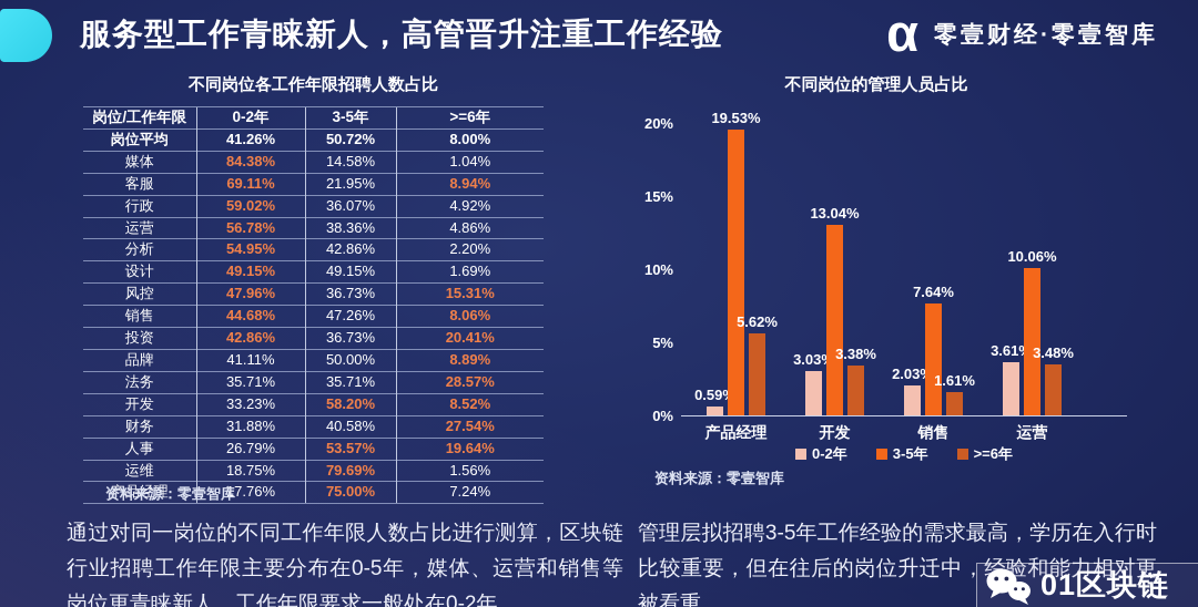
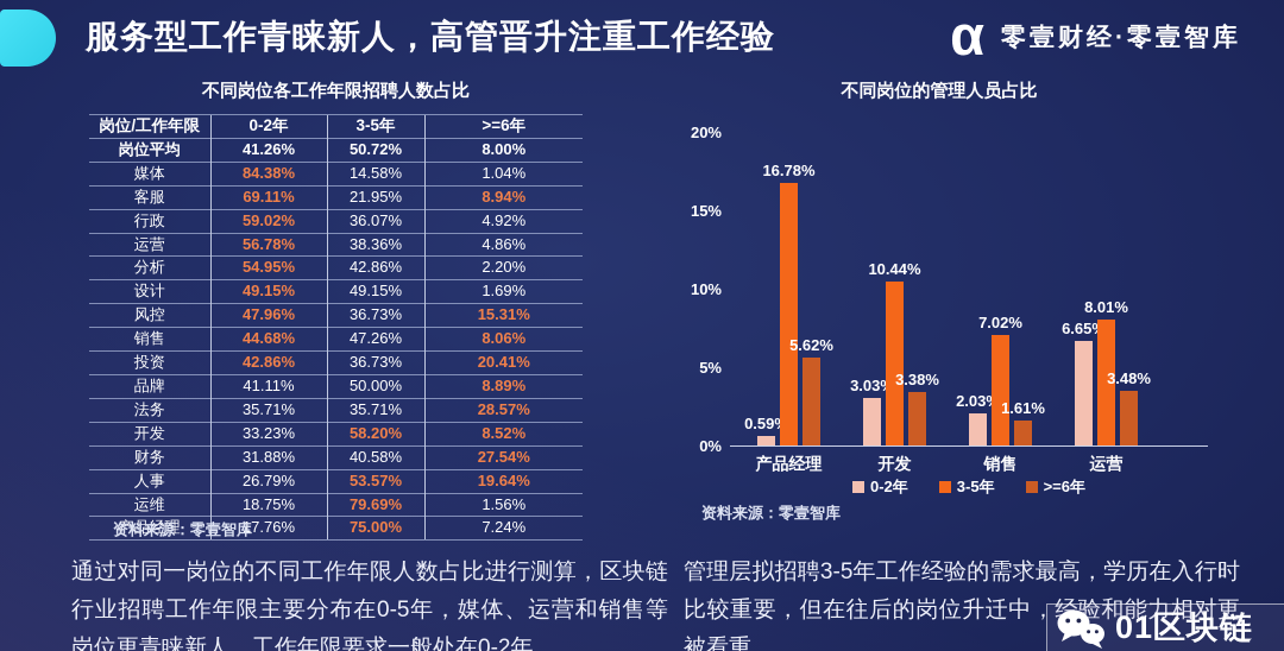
不同岗位的管理人员占比/3-5年/产品经理: 19.53% -> 16.78%
不同岗位的管理人员占比/3-5年/开发: 13.04% -> 10.44%
不同岗位的管理人员占比/3-5年/销售: 7.64% -> 7.02%
不同岗位的管理人员占比/0-2年/运营: 3.61% -> 6.65%
不同岗位的管理人员占比/3-5年/运营: 10.06% -> 8.01%
